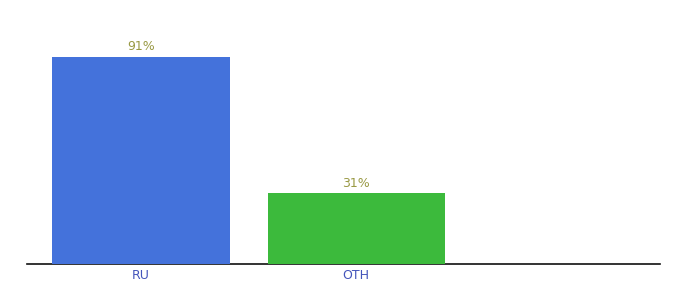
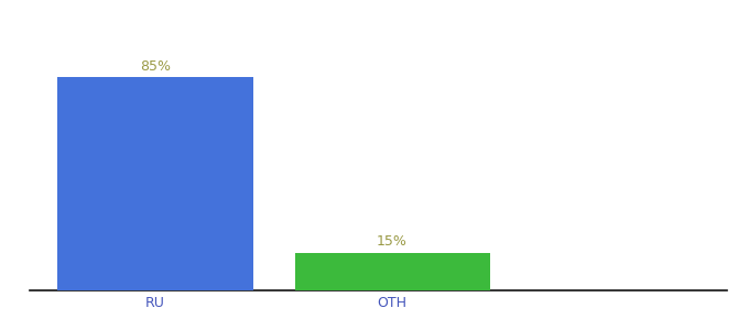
RU: 91% -> 85%
OTH: 31% -> 15%
